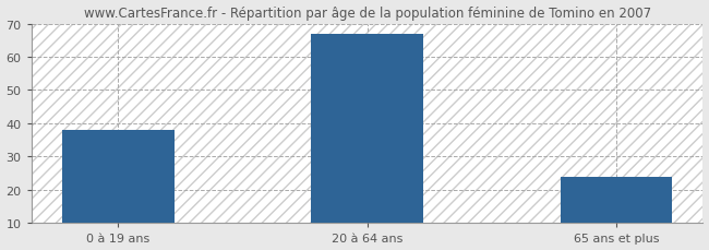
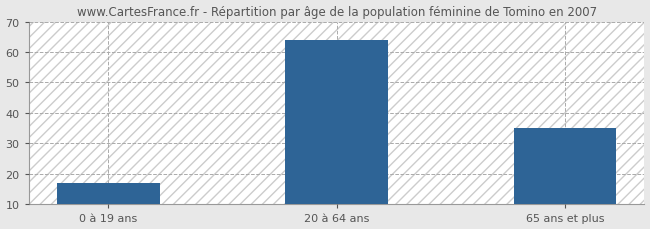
0 à 19 ans: 38 -> 17
20 à 64 ans: 67 -> 64
65 ans et plus: 24 -> 35
